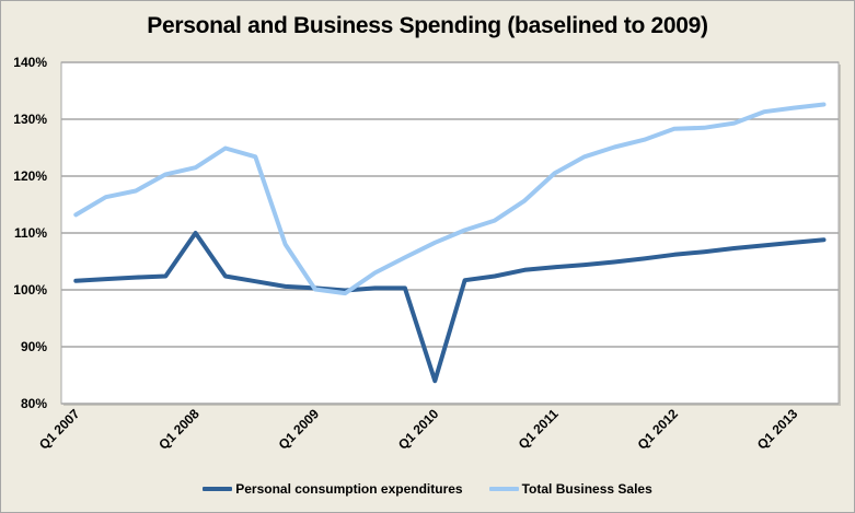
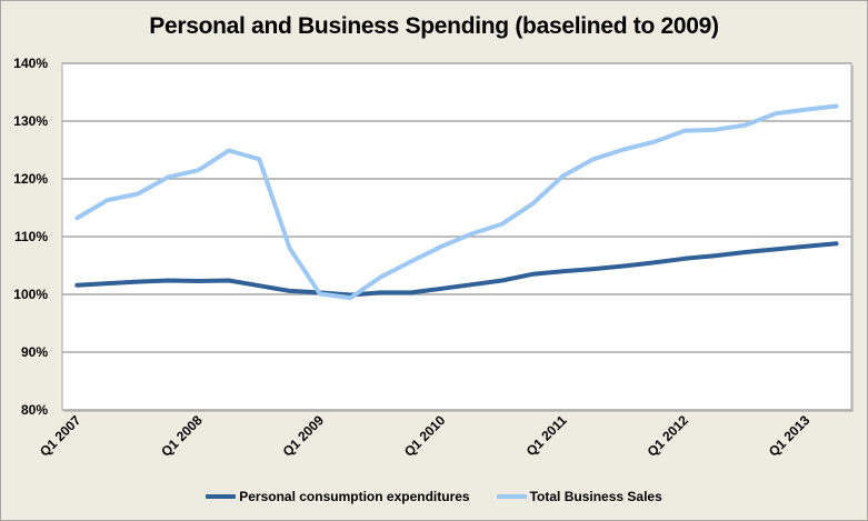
Personal consumption expenditures/Q1 2008: 110% -> 102%
Personal consumption expenditures/Q1 2010: 84% -> 101%
